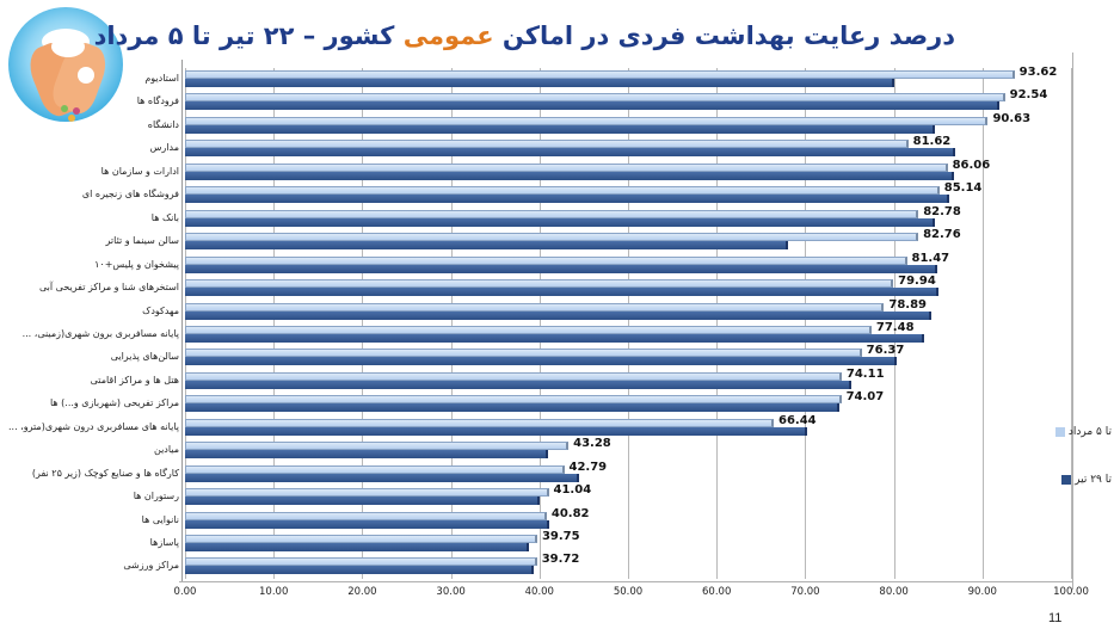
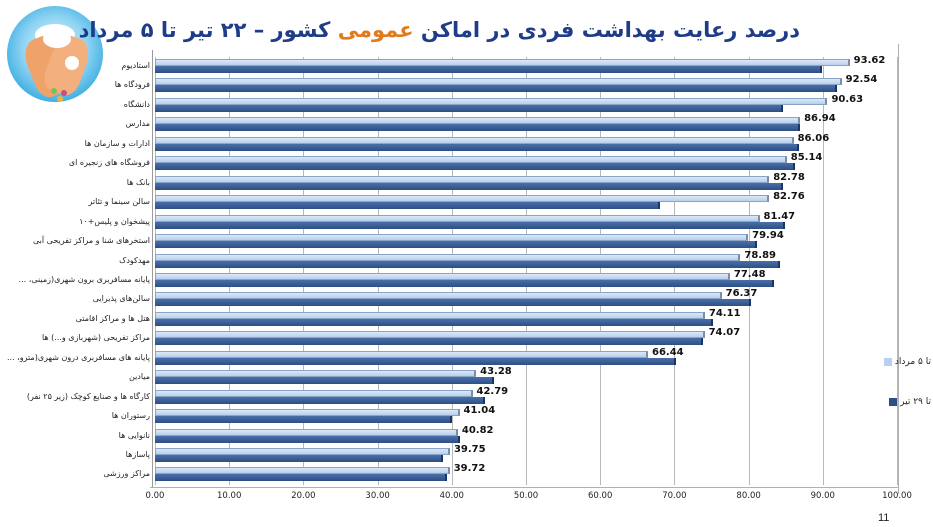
تا ۲۹ تیر/استادیوم: 80 -> 90
تا ۵ مرداد/مدارس: 81.62 -> 86.94
تا ۲۹ تیر/استخرهای شنا و مراکز تفریحی آبی: 85 -> 81
تا ۲۹ تیر/میادین: 41 -> 46
